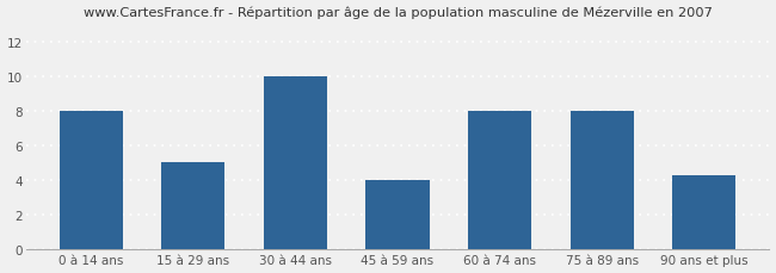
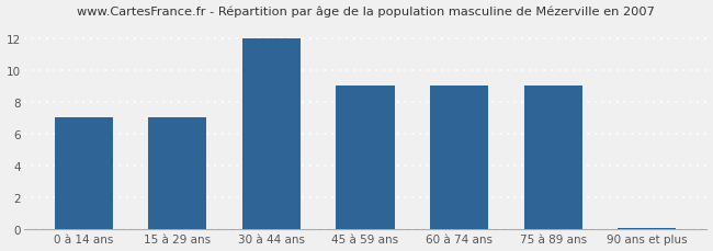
0 à 14 ans: 8.0 -> 7.0
15 à 29 ans: 5.0 -> 7.0
30 à 44 ans: 10.0 -> 12.0
45 à 59 ans: 4.0 -> 9.0
60 à 74 ans: 8.0 -> 9.0
75 à 89 ans: 8.0 -> 9.0
90 ans et plus: 4.3 -> 0.1
